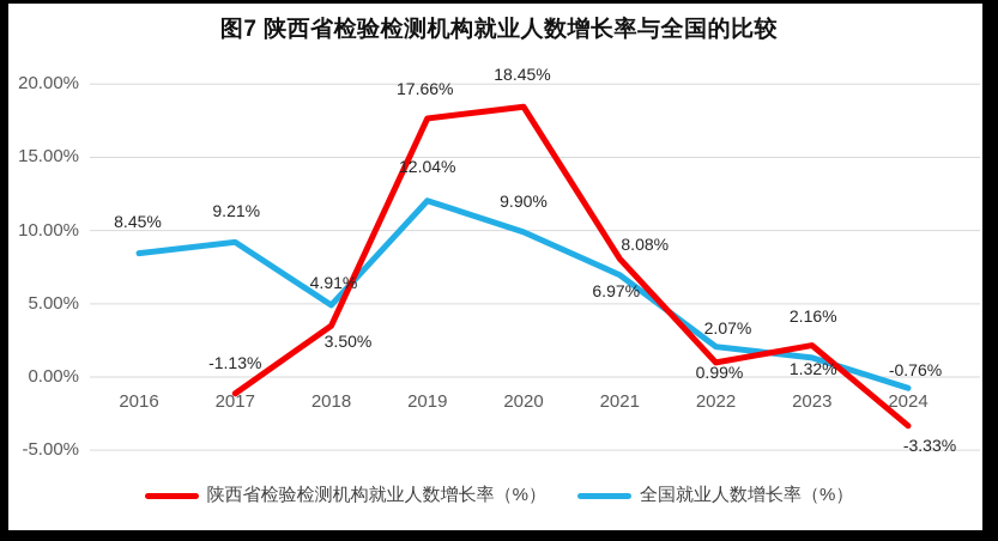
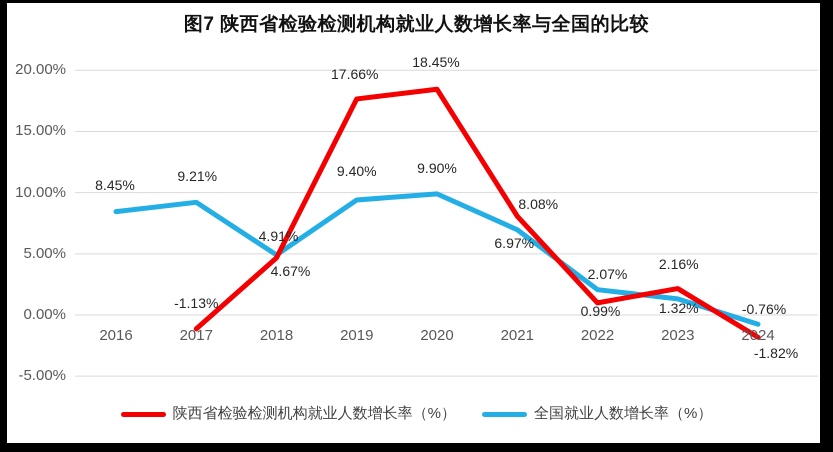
陕西省检验检测机构就业人数增长率（%）/2018: 3.50% -> 4.67%
全国就业人数增长率（%）/2019: 12.04% -> 9.40%
陕西省检验检测机构就业人数增长率（%）/2024: -3.33% -> -1.82%
